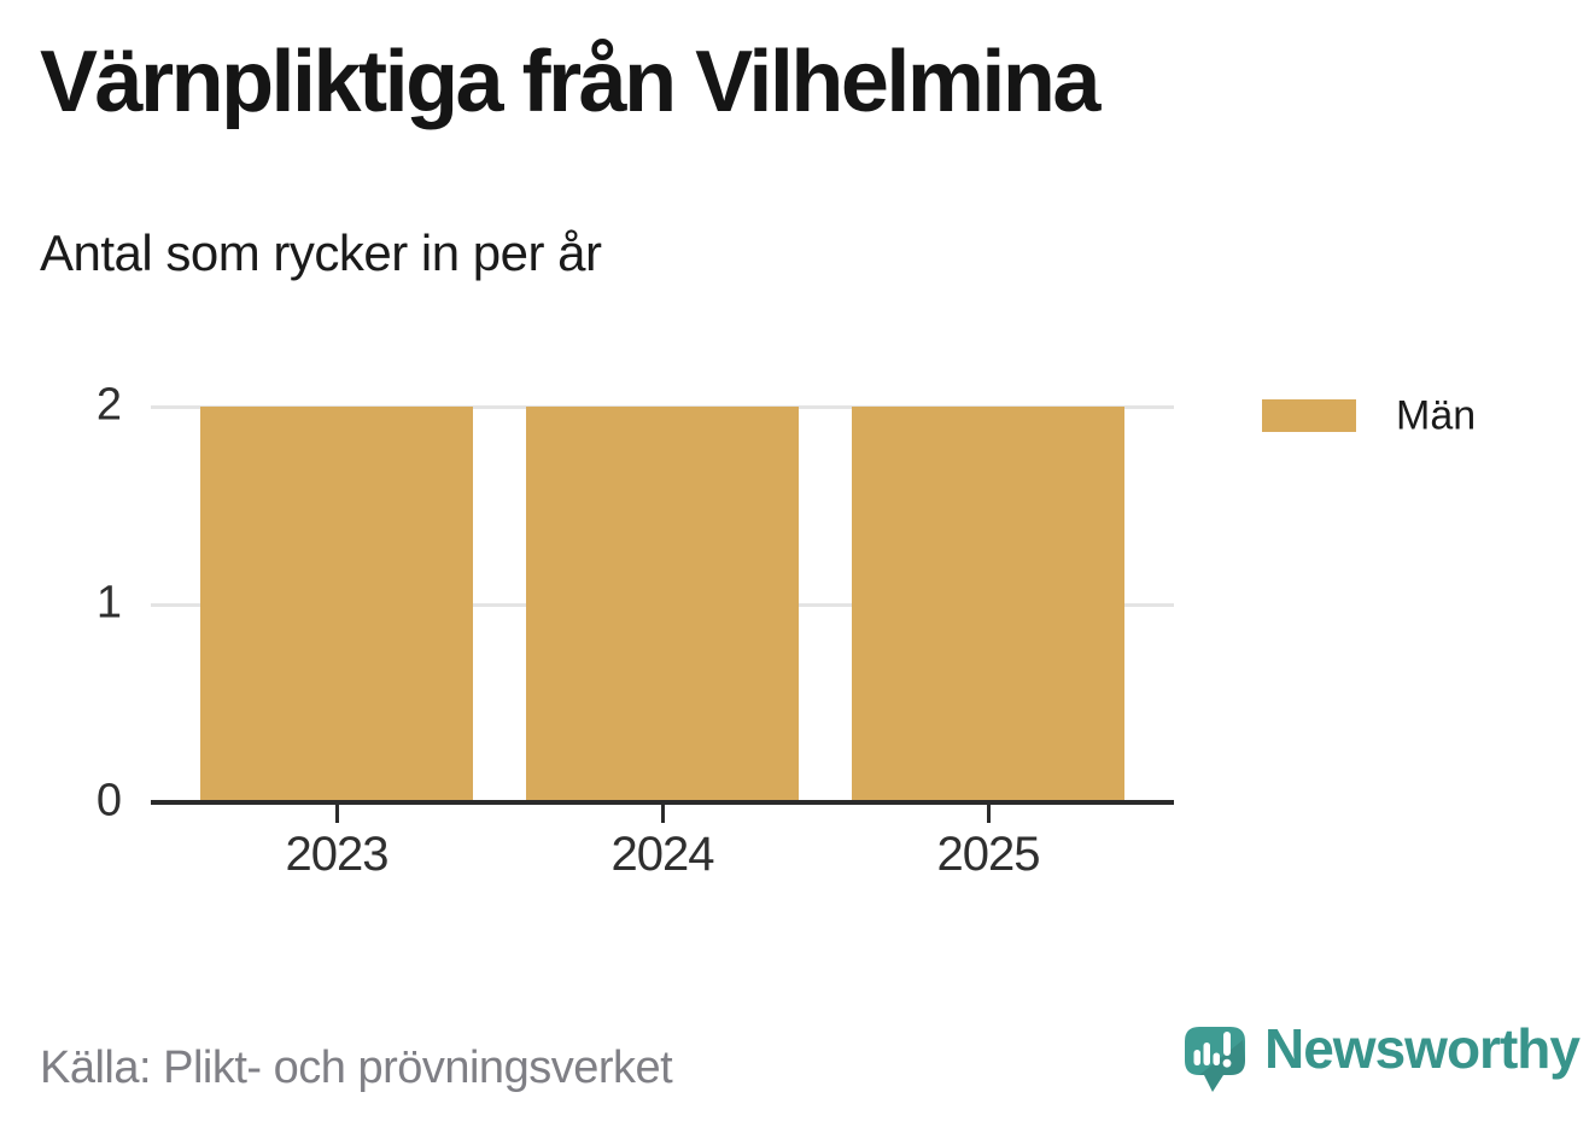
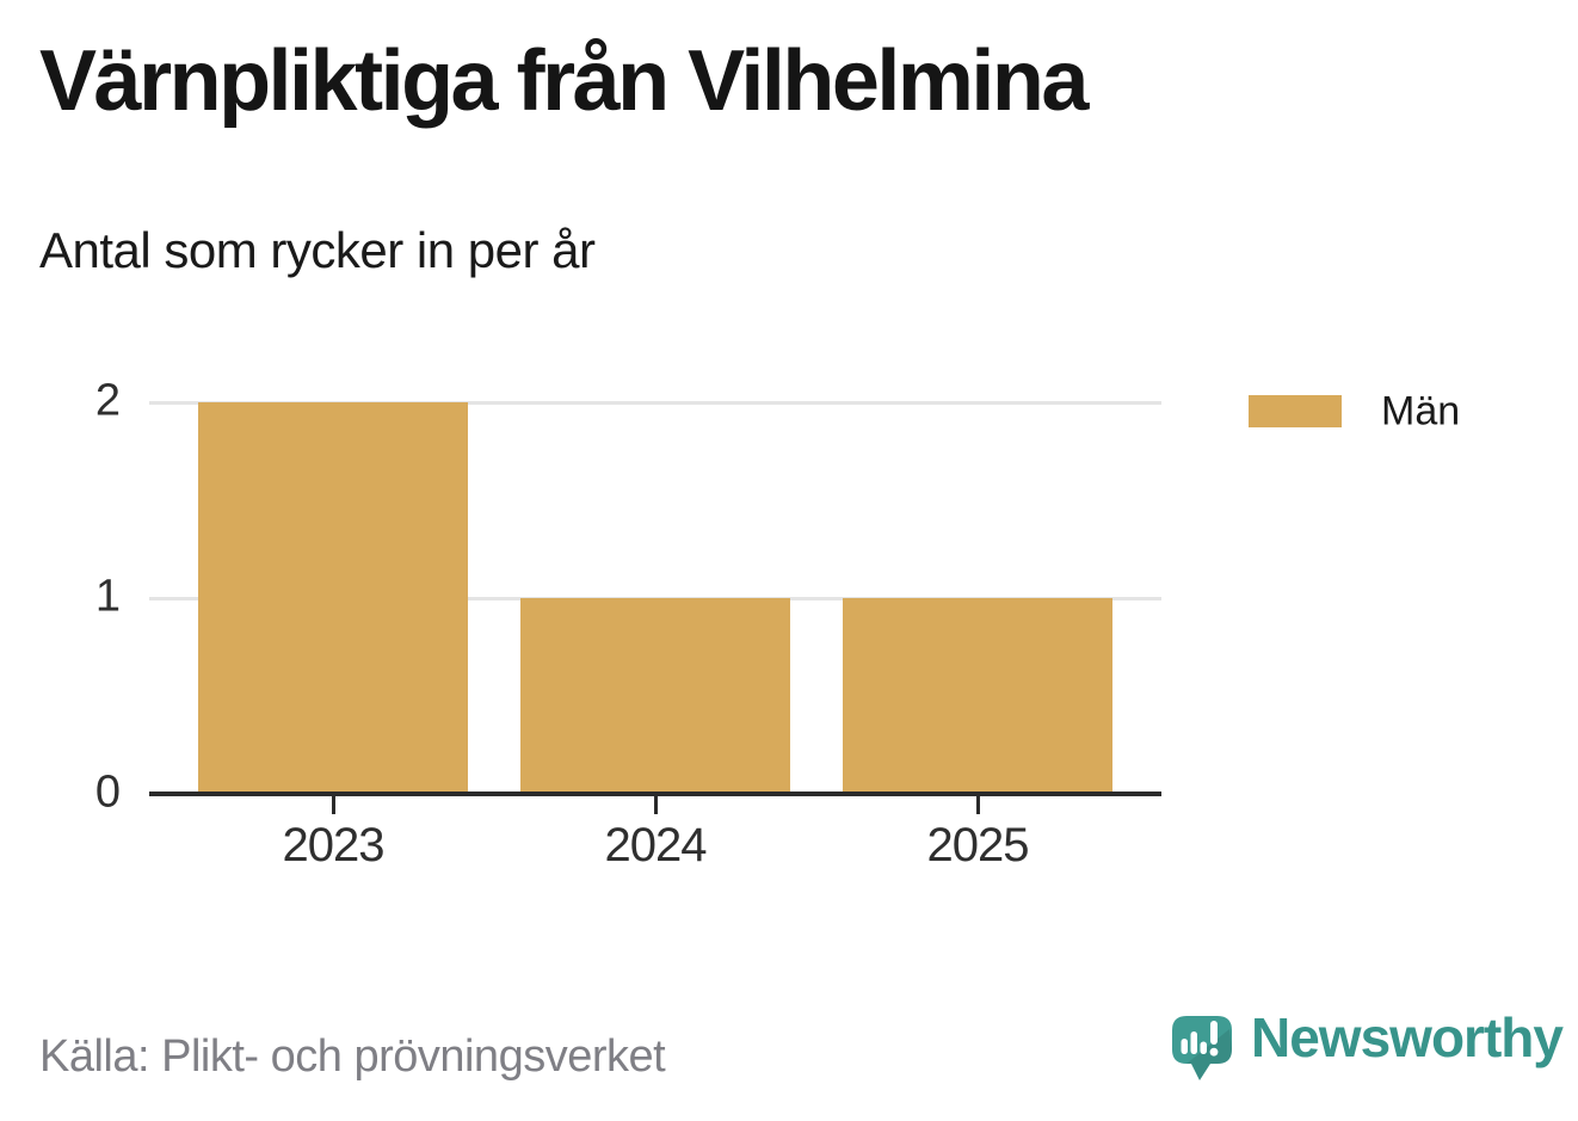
2024: 2 -> 1
2025: 2 -> 1
